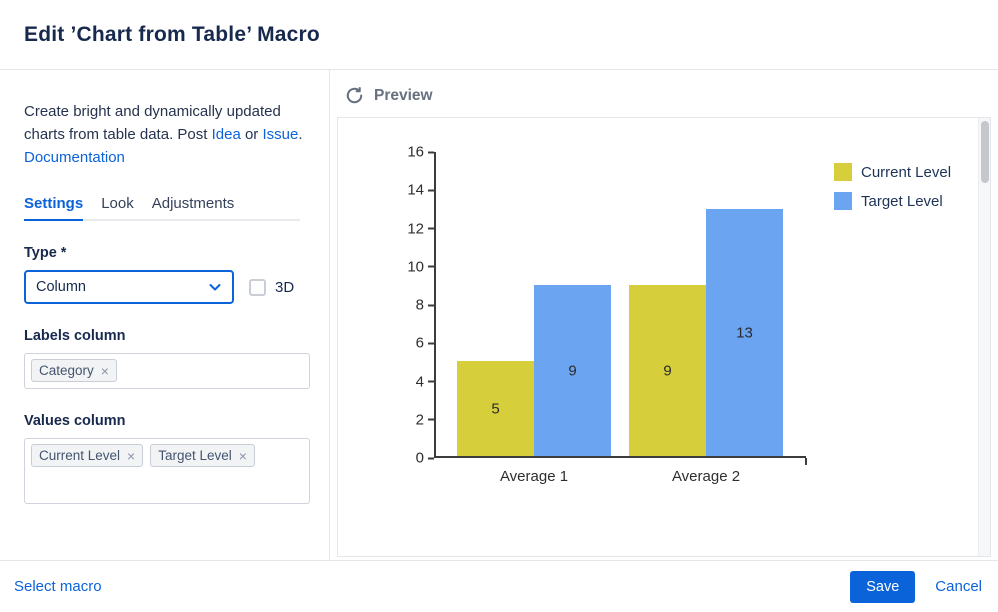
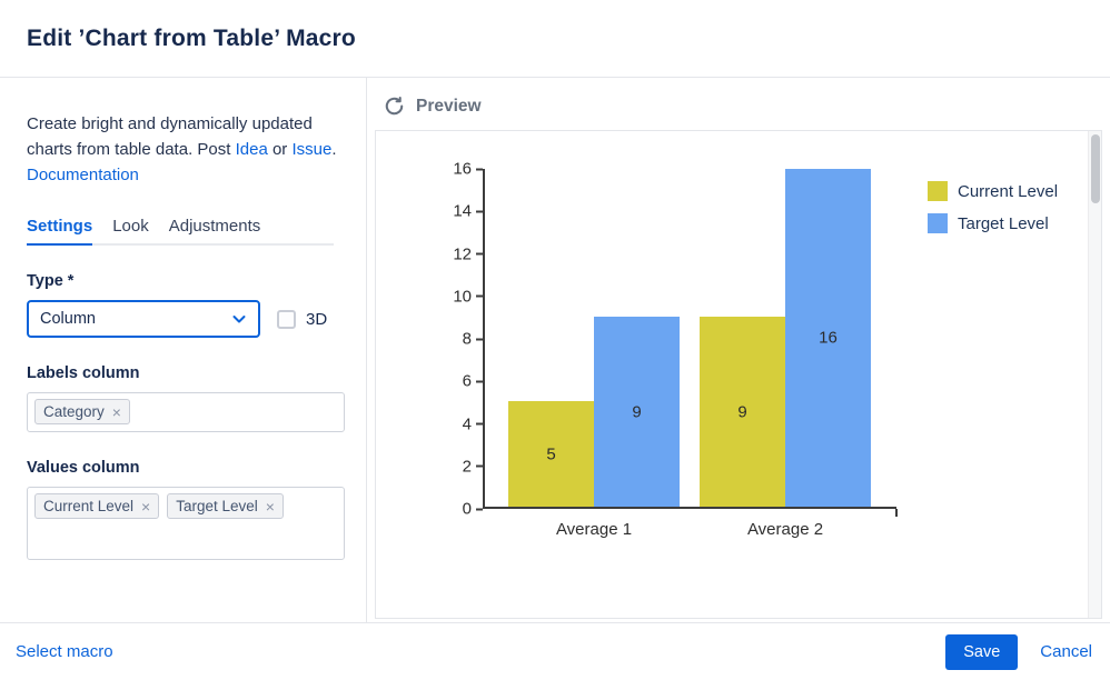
Target Level/Average 2: 13 -> 16
